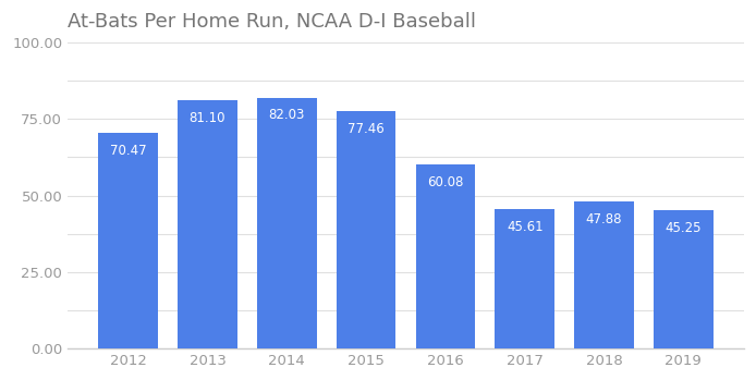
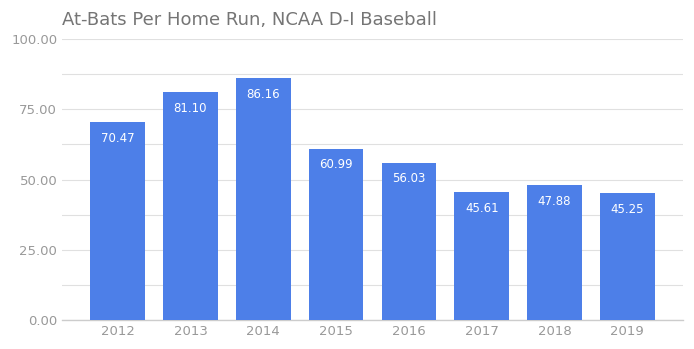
2014: 82.03 -> 86.16
2015: 77.46 -> 60.99
2016: 60.08 -> 56.03
